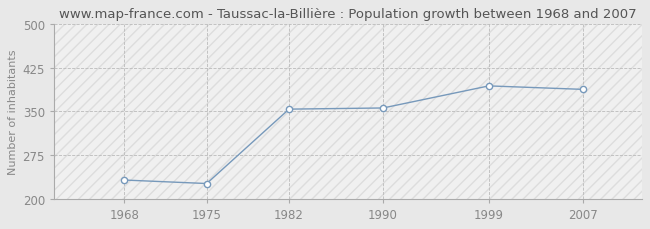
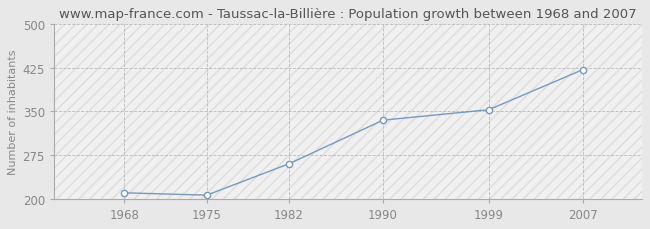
1968: 232 -> 210
1975: 226 -> 206
1982: 354 -> 260
1990: 356 -> 335
1999: 394 -> 353
2007: 388 -> 422
